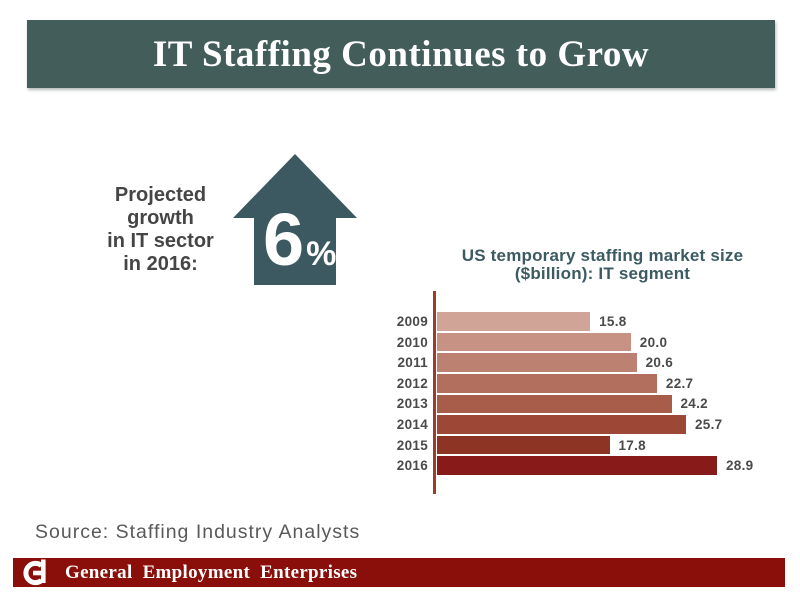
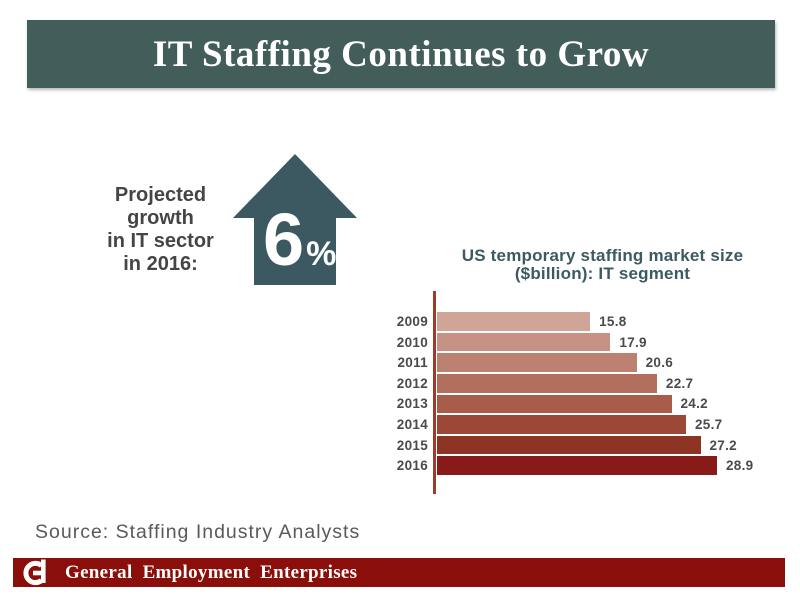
2010: 20.0 -> 17.9
2015: 17.8 -> 27.2
